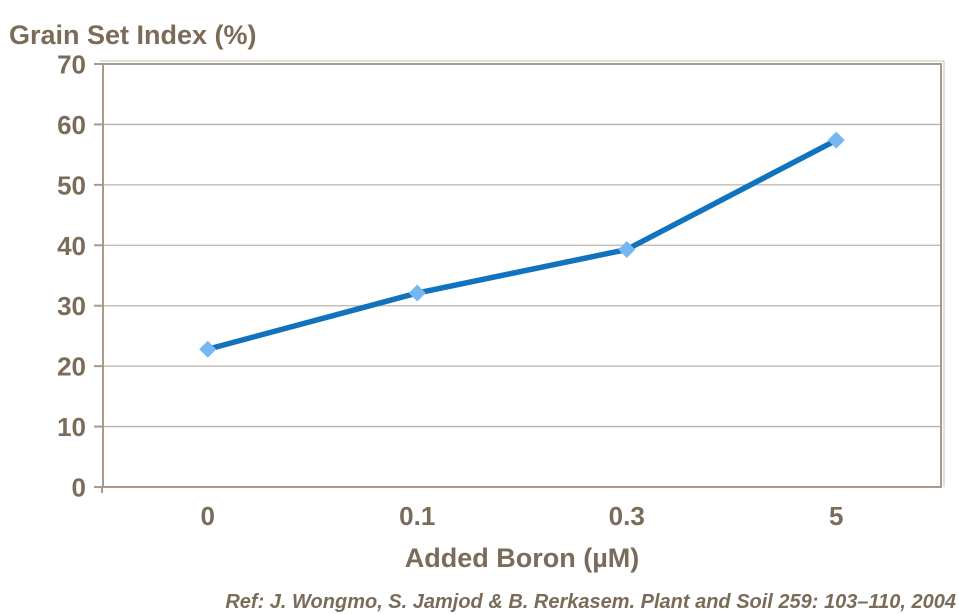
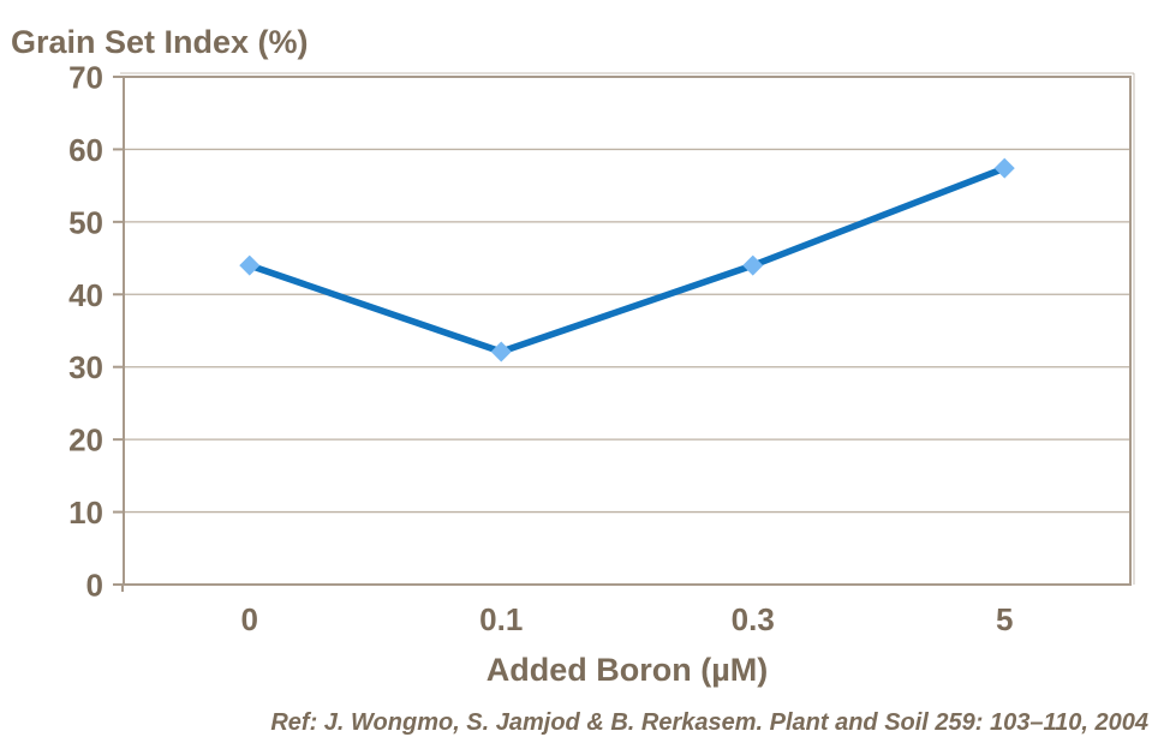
0: 23 -> 44
0.3: 39 -> 44
